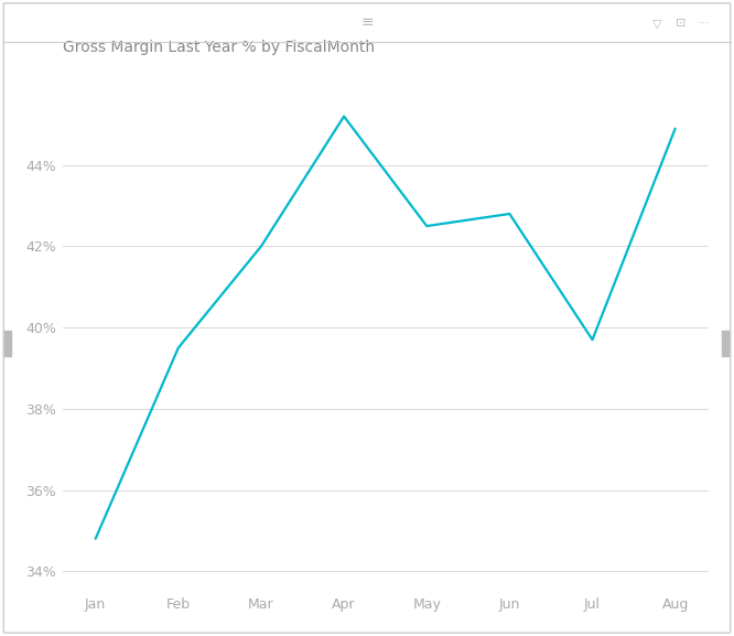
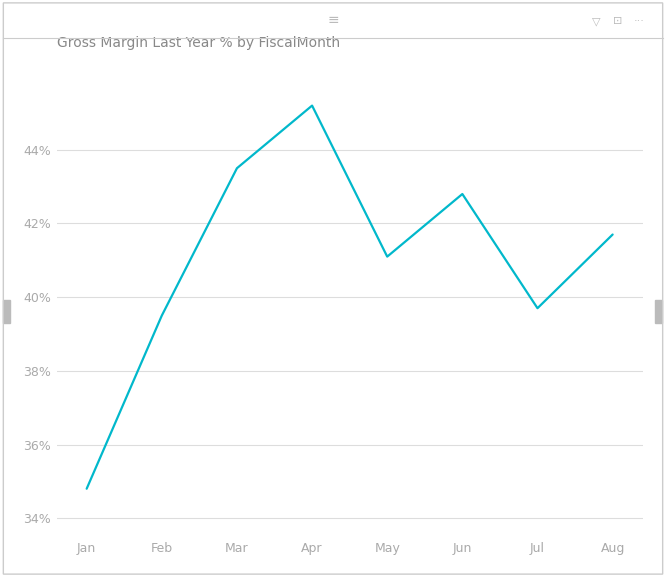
Mar: 42.0% -> 43.5%
May: 42.5% -> 41.1%
Aug: 44.9% -> 41.7%
